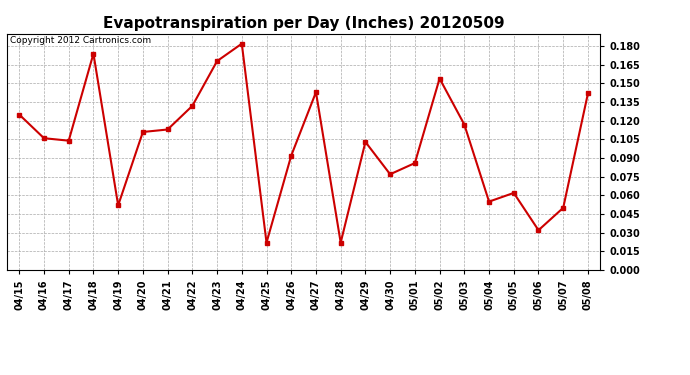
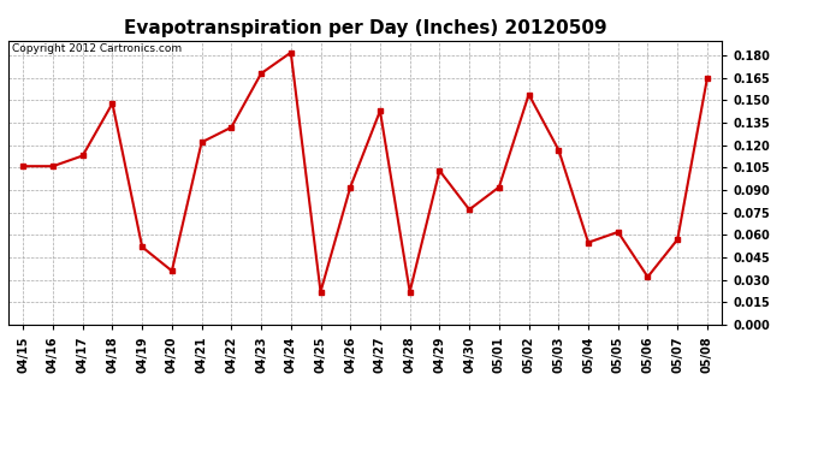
04/15: 0.125 -> 0.106
04/17: 0.104 -> 0.113
04/18: 0.174 -> 0.148
04/20: 0.111 -> 0.036
04/21: 0.113 -> 0.122
05/01: 0.086 -> 0.092
05/07: 0.050 -> 0.057
05/08: 0.142 -> 0.165
